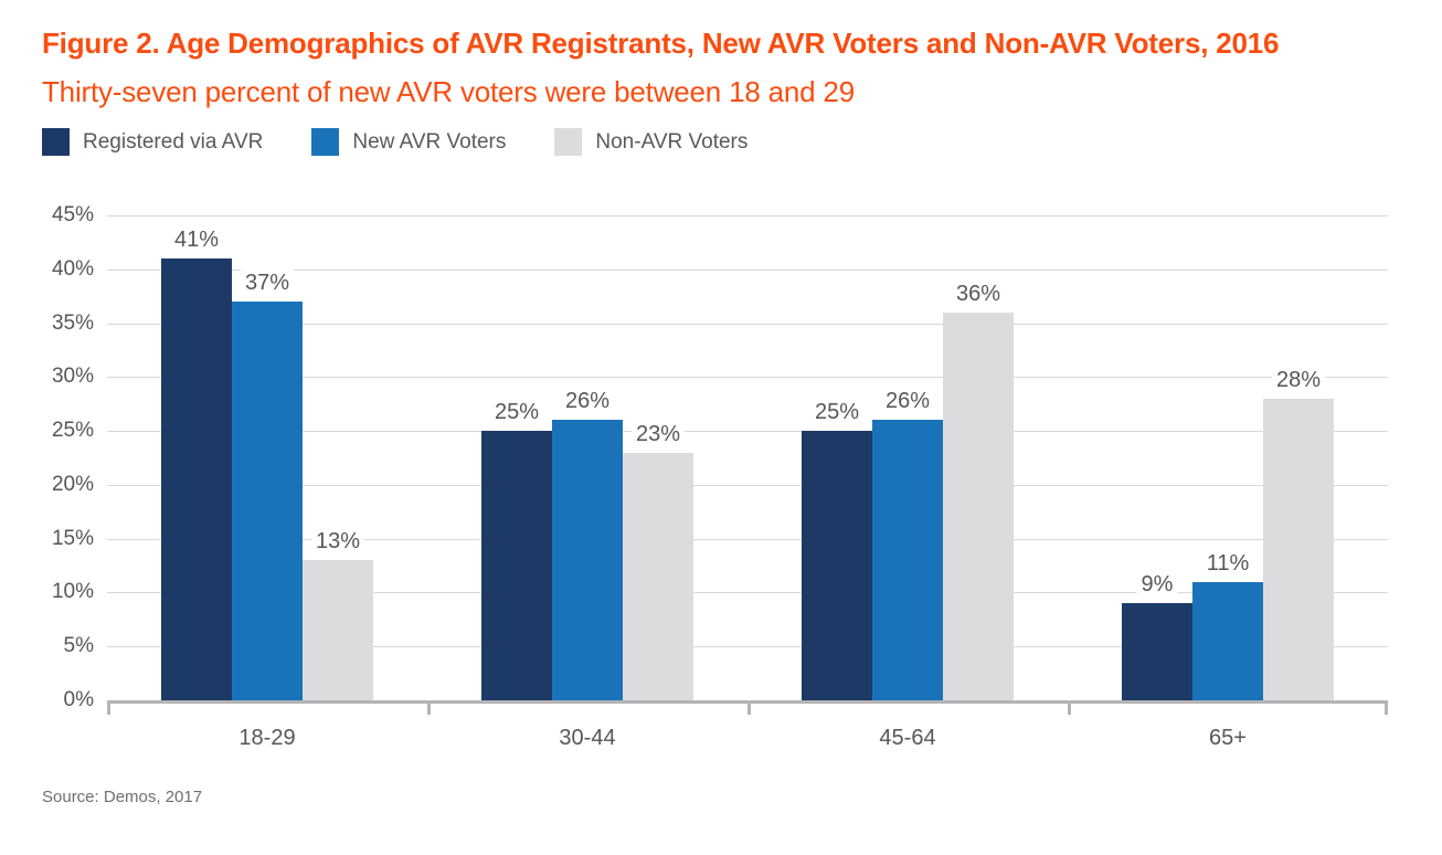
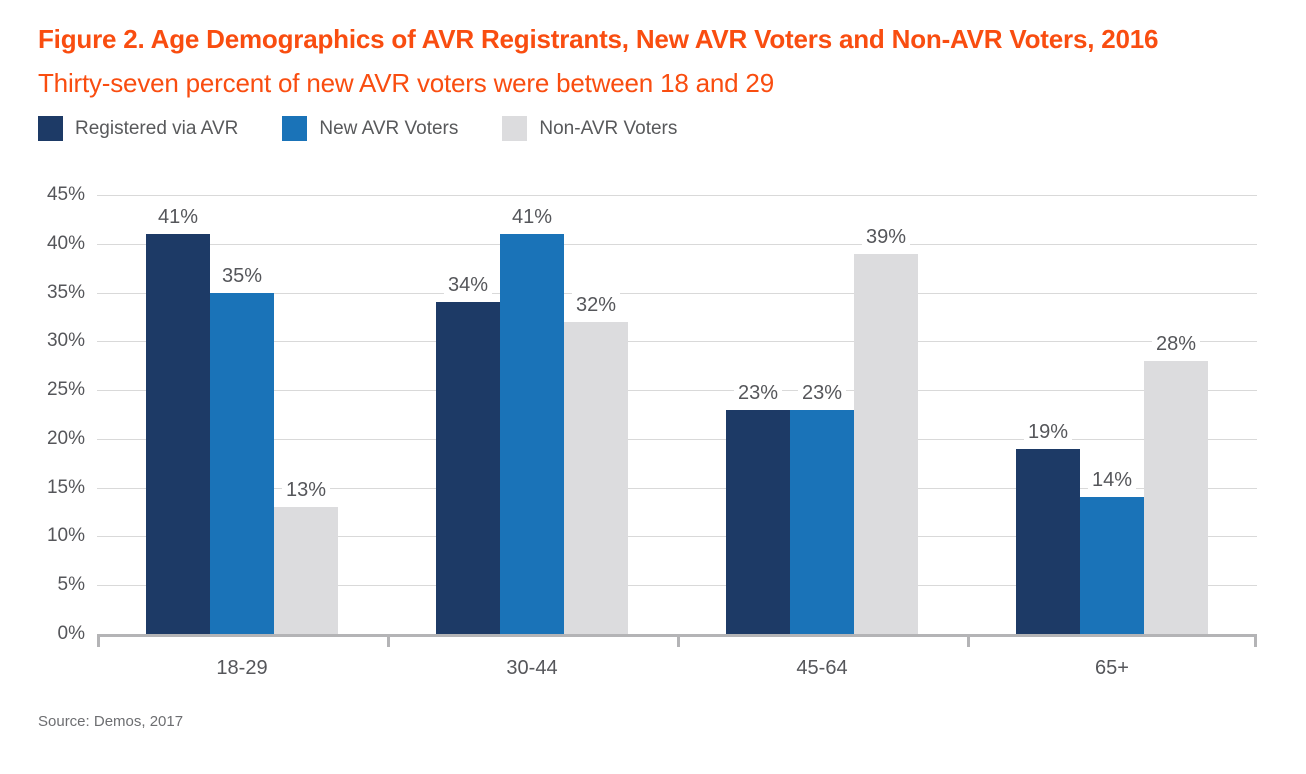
New AVR Voters/18-29: 37% -> 35%
Registered via AVR/30-44: 25% -> 34%
New AVR Voters/30-44: 26% -> 41%
Non-AVR Voters/30-44: 23% -> 32%
Registered via AVR/45-64: 25% -> 23%
New AVR Voters/45-64: 26% -> 23%
Non-AVR Voters/45-64: 36% -> 39%
Registered via AVR/65+: 9% -> 19%
New AVR Voters/65+: 11% -> 14%
